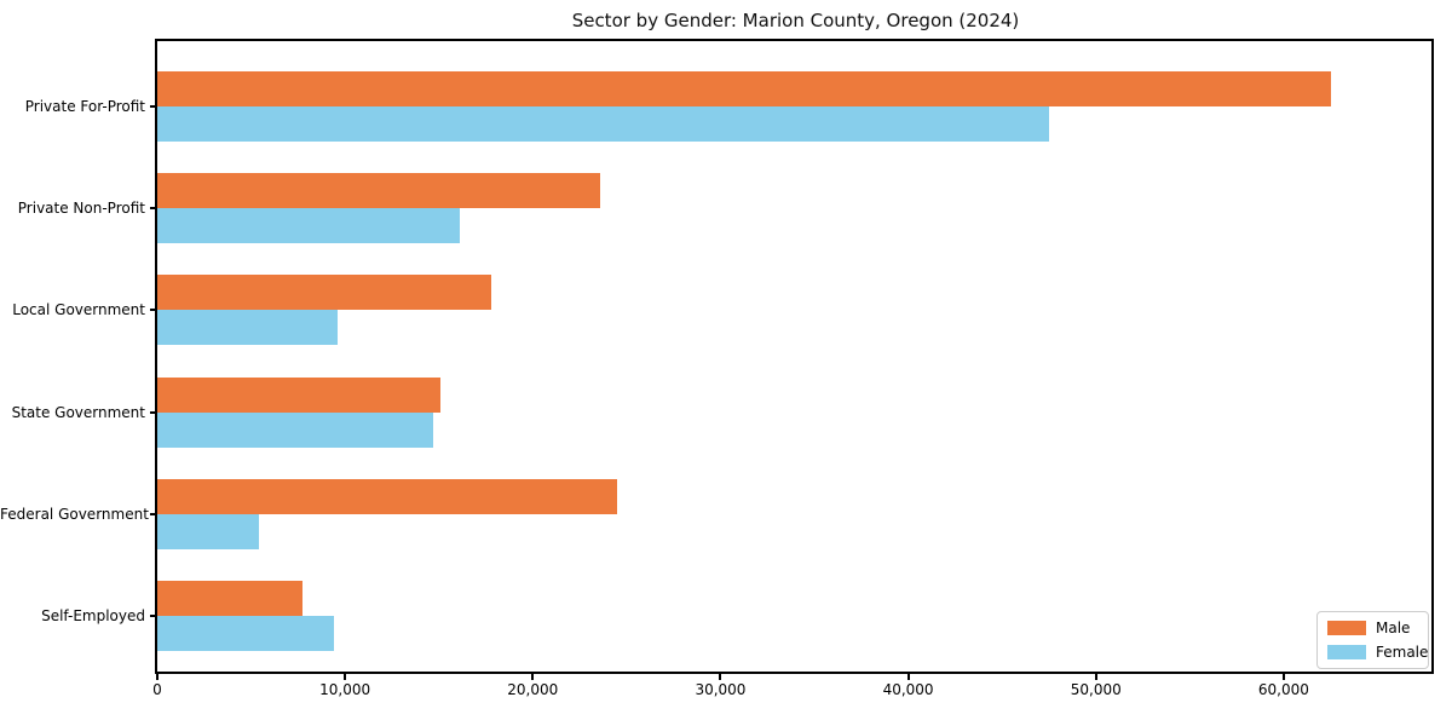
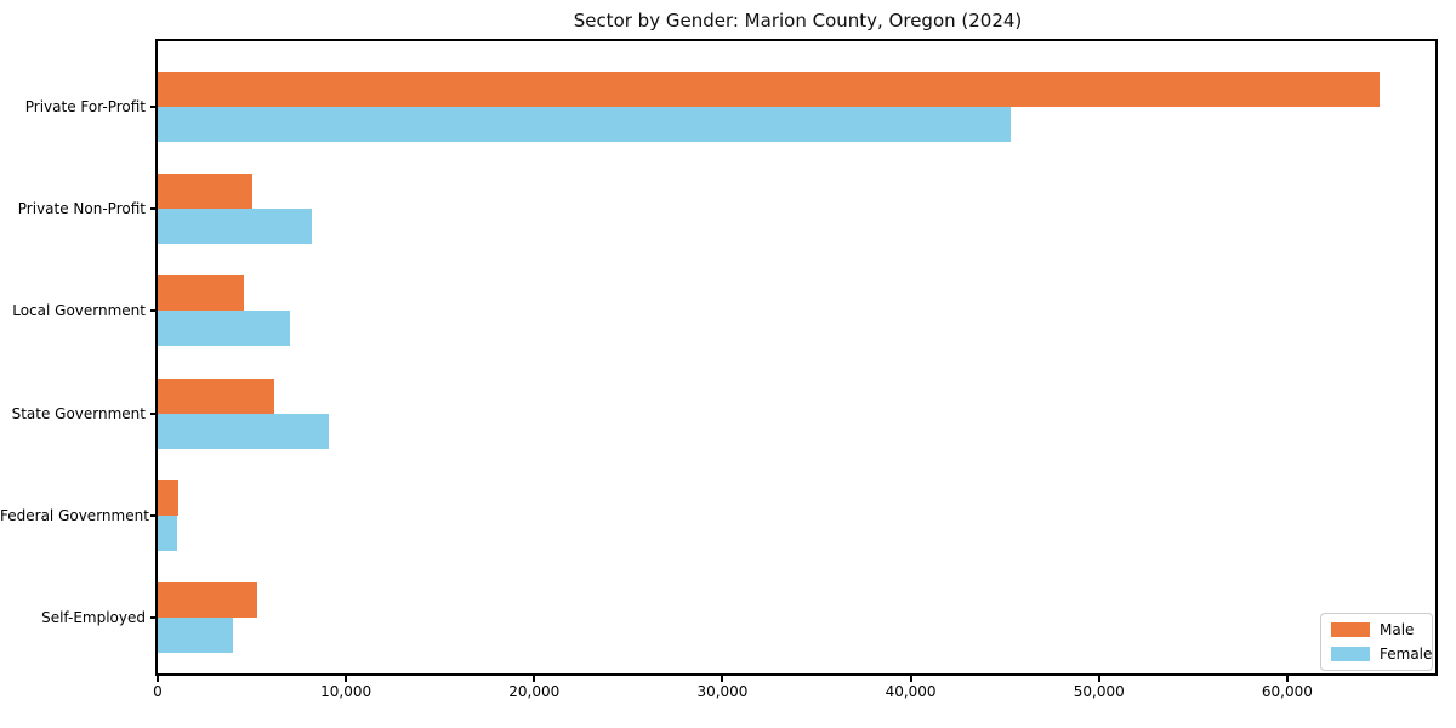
Male/Private For-Profit: 62500 -> 64900
Female/Private For-Profit: 47500 -> 45300
Male/Private Non-Profit: 23600 -> 5000
Female/Private Non-Profit: 16100 -> 8200
Male/Local Government: 17800 -> 4600
Female/Local Government: 9600 -> 7000
Male/State Government: 15100 -> 6200
Female/State Government: 14700 -> 9100
Male/Federal Government: 24500 -> 1100
Female/Federal Government: 5400 -> 1000
Male/Self-Employed: 7700 -> 5300
Female/Self-Employed: 9400 -> 4000
